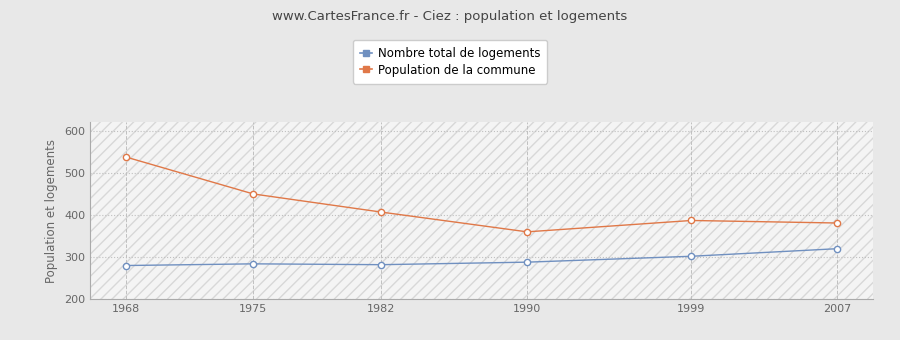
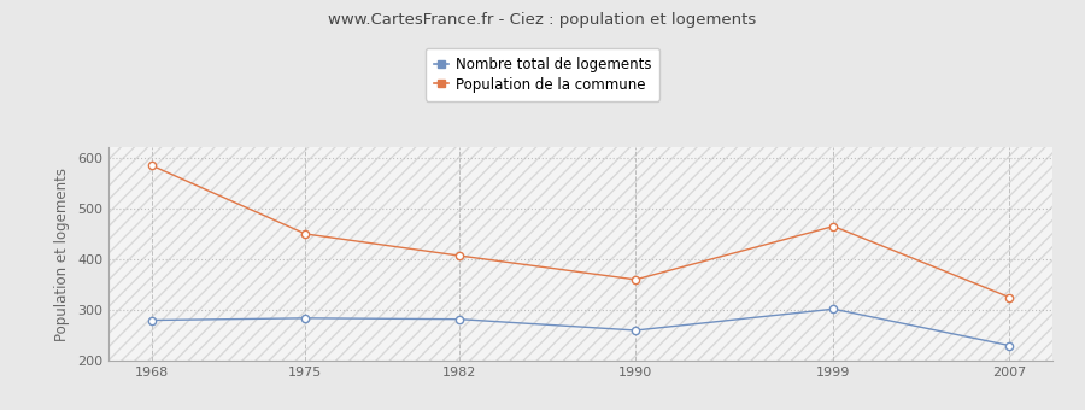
Population de la commune/1968: 538 -> 585
Nombre total de logements/1990: 288 -> 260
Population de la commune/1999: 387 -> 465
Nombre total de logements/2007: 320 -> 230
Population de la commune/2007: 381 -> 325
